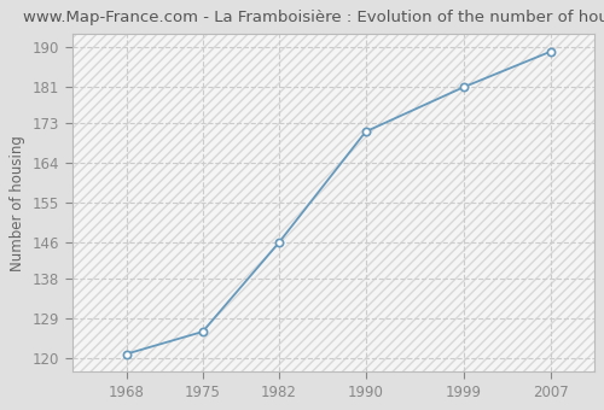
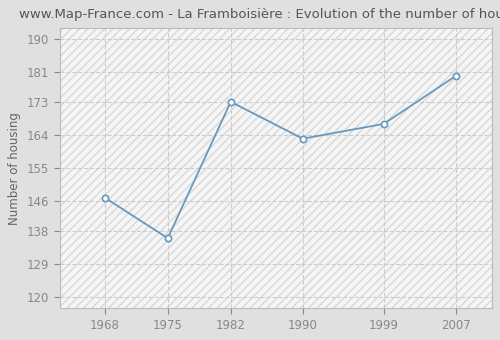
1968: 121 -> 147
1975: 126 -> 136
1982: 146 -> 173
1990: 171 -> 163
1999: 181 -> 167
2007: 189 -> 180
